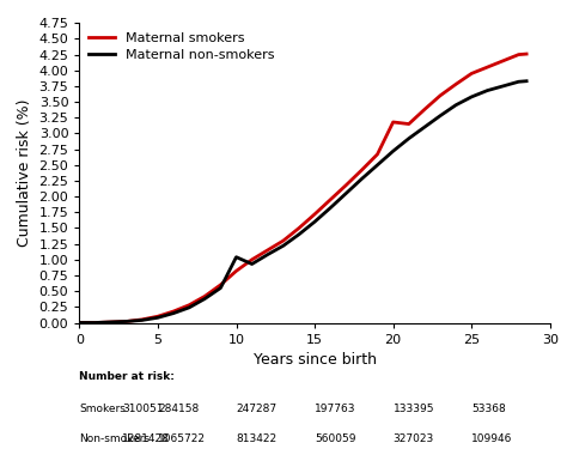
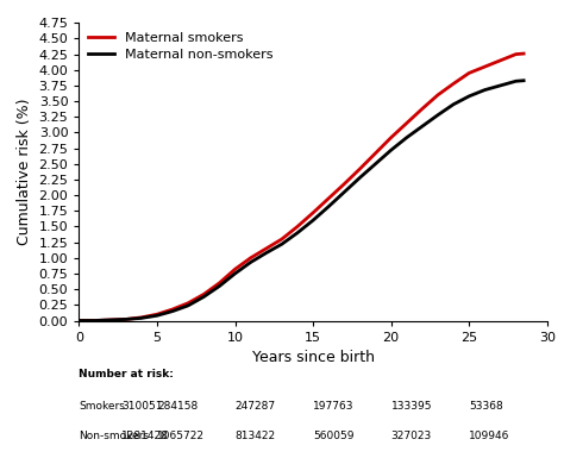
Maternal non-smokers/10: 1.04 -> 0.75
Maternal smokers/20: 3.18 -> 2.92
